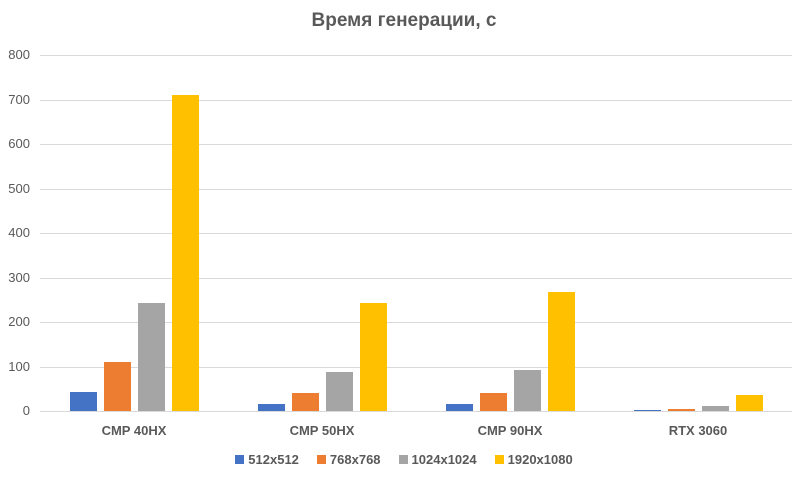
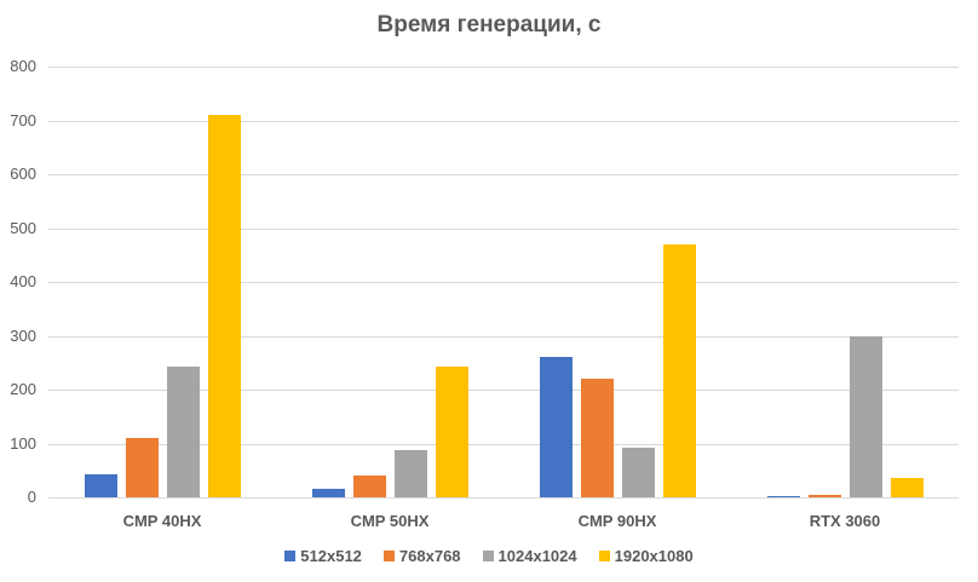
512x512/CMP 90HX: 20 -> 260
768x768/CMP 90HX: 40 -> 220
1920x1080/CMP 90HX: 270 -> 470
1024x1024/RTX 3060: 10 -> 300
